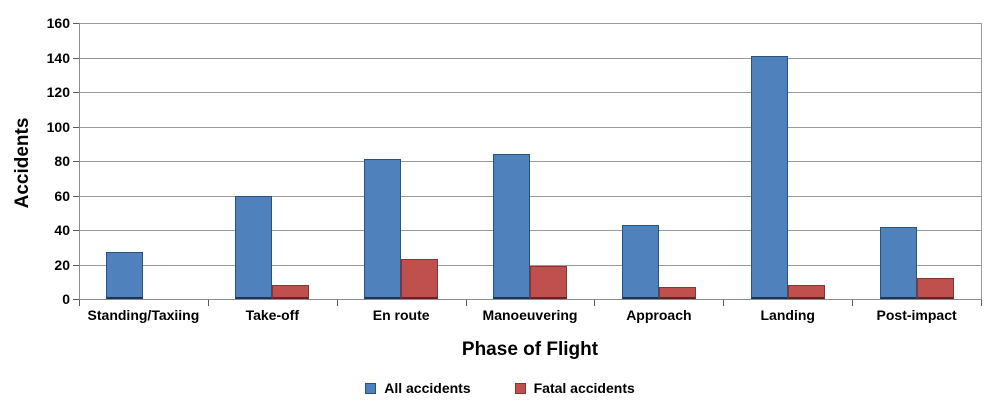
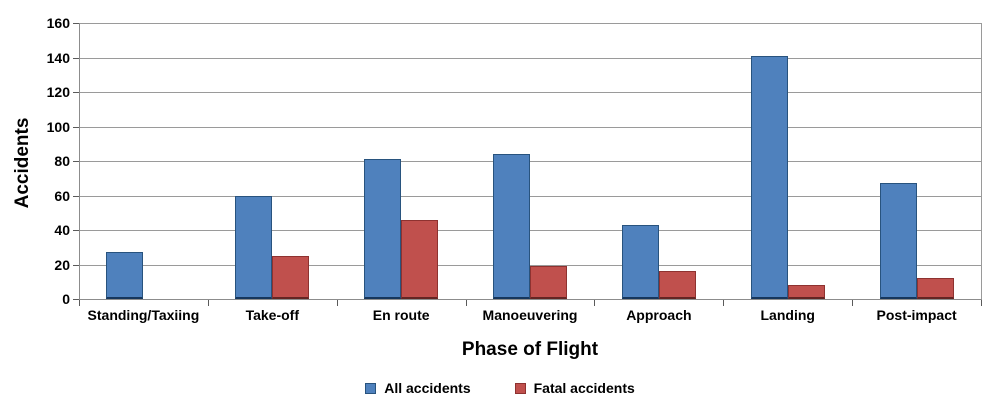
Fatal accidents/Take-off: 8 -> 25
Fatal accidents/En route: 23 -> 46
Fatal accidents/Approach: 7 -> 16
All accidents/Post-impact: 42 -> 67
